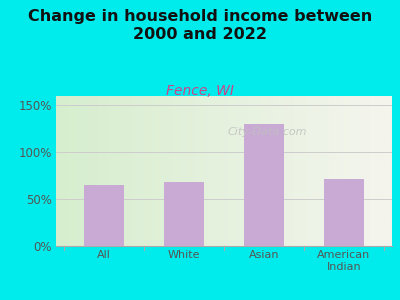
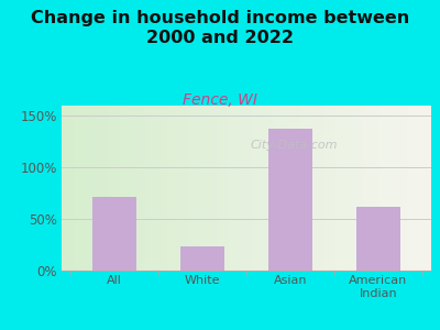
All: 65% -> 72%
White: 68% -> 24%
Asian: 130% -> 138%
American Indian: 72% -> 62%
